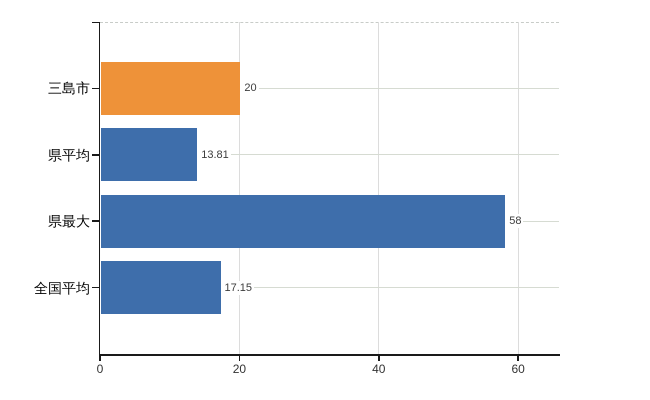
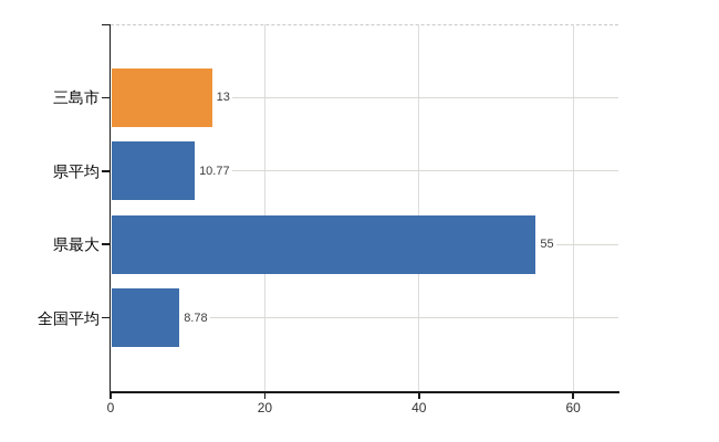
三島市: 20 -> 13
県平均: 13.81 -> 10.77
県最大: 58 -> 55
全国平均: 17.15 -> 8.78
